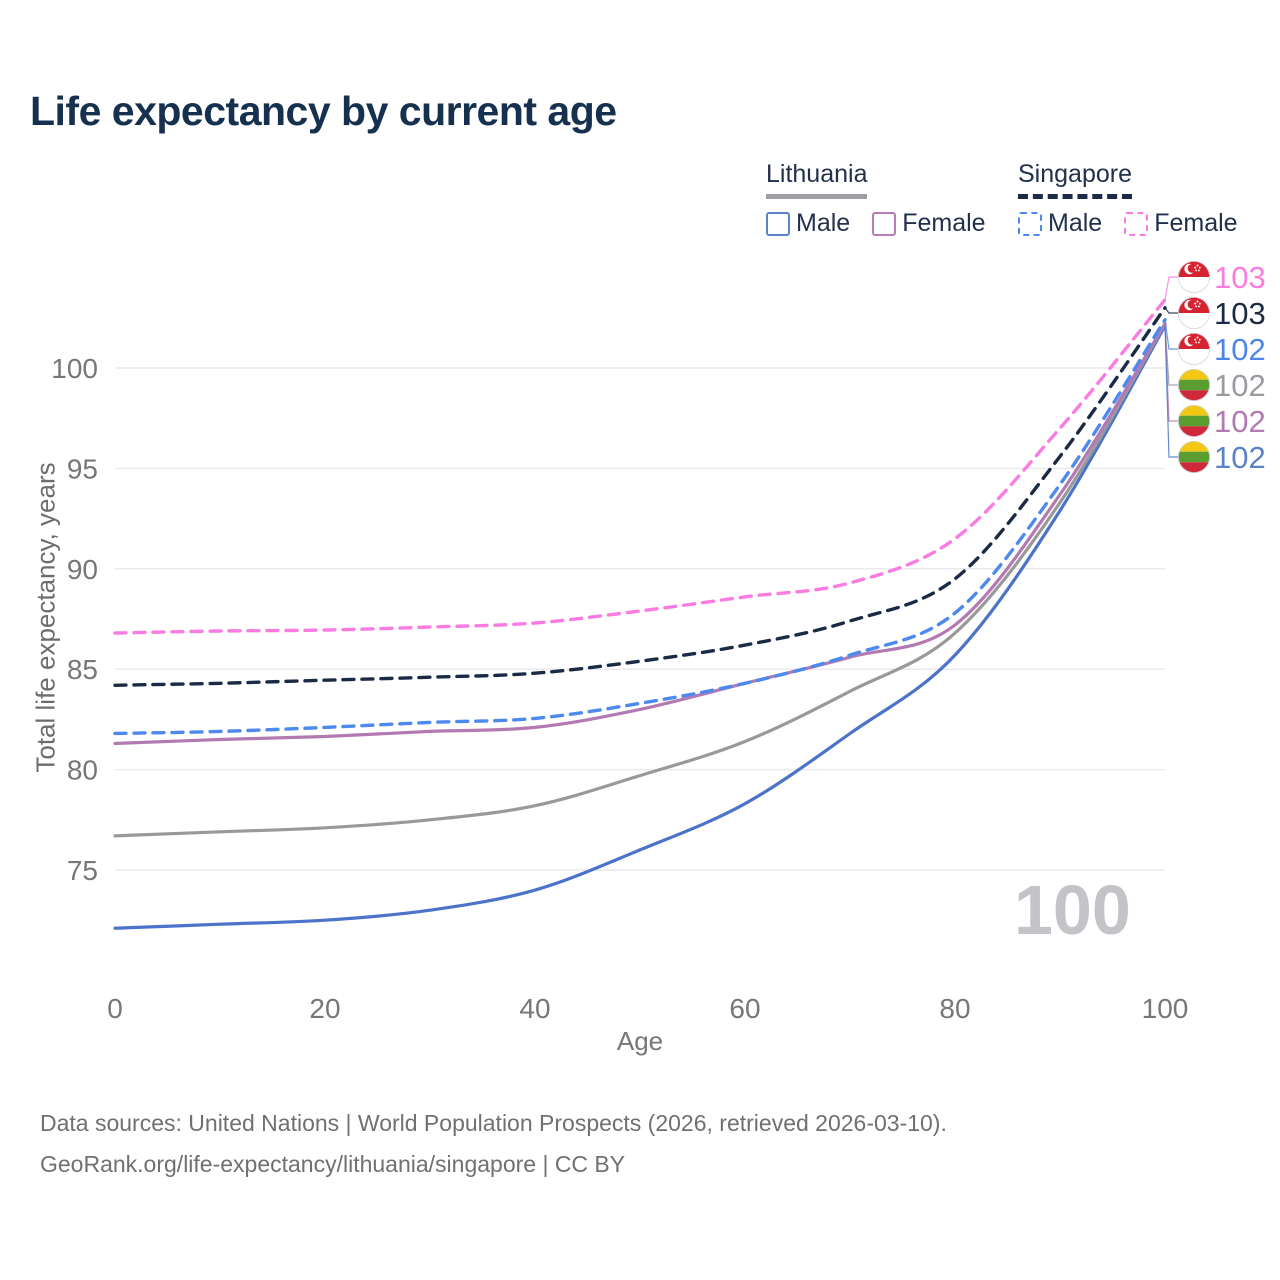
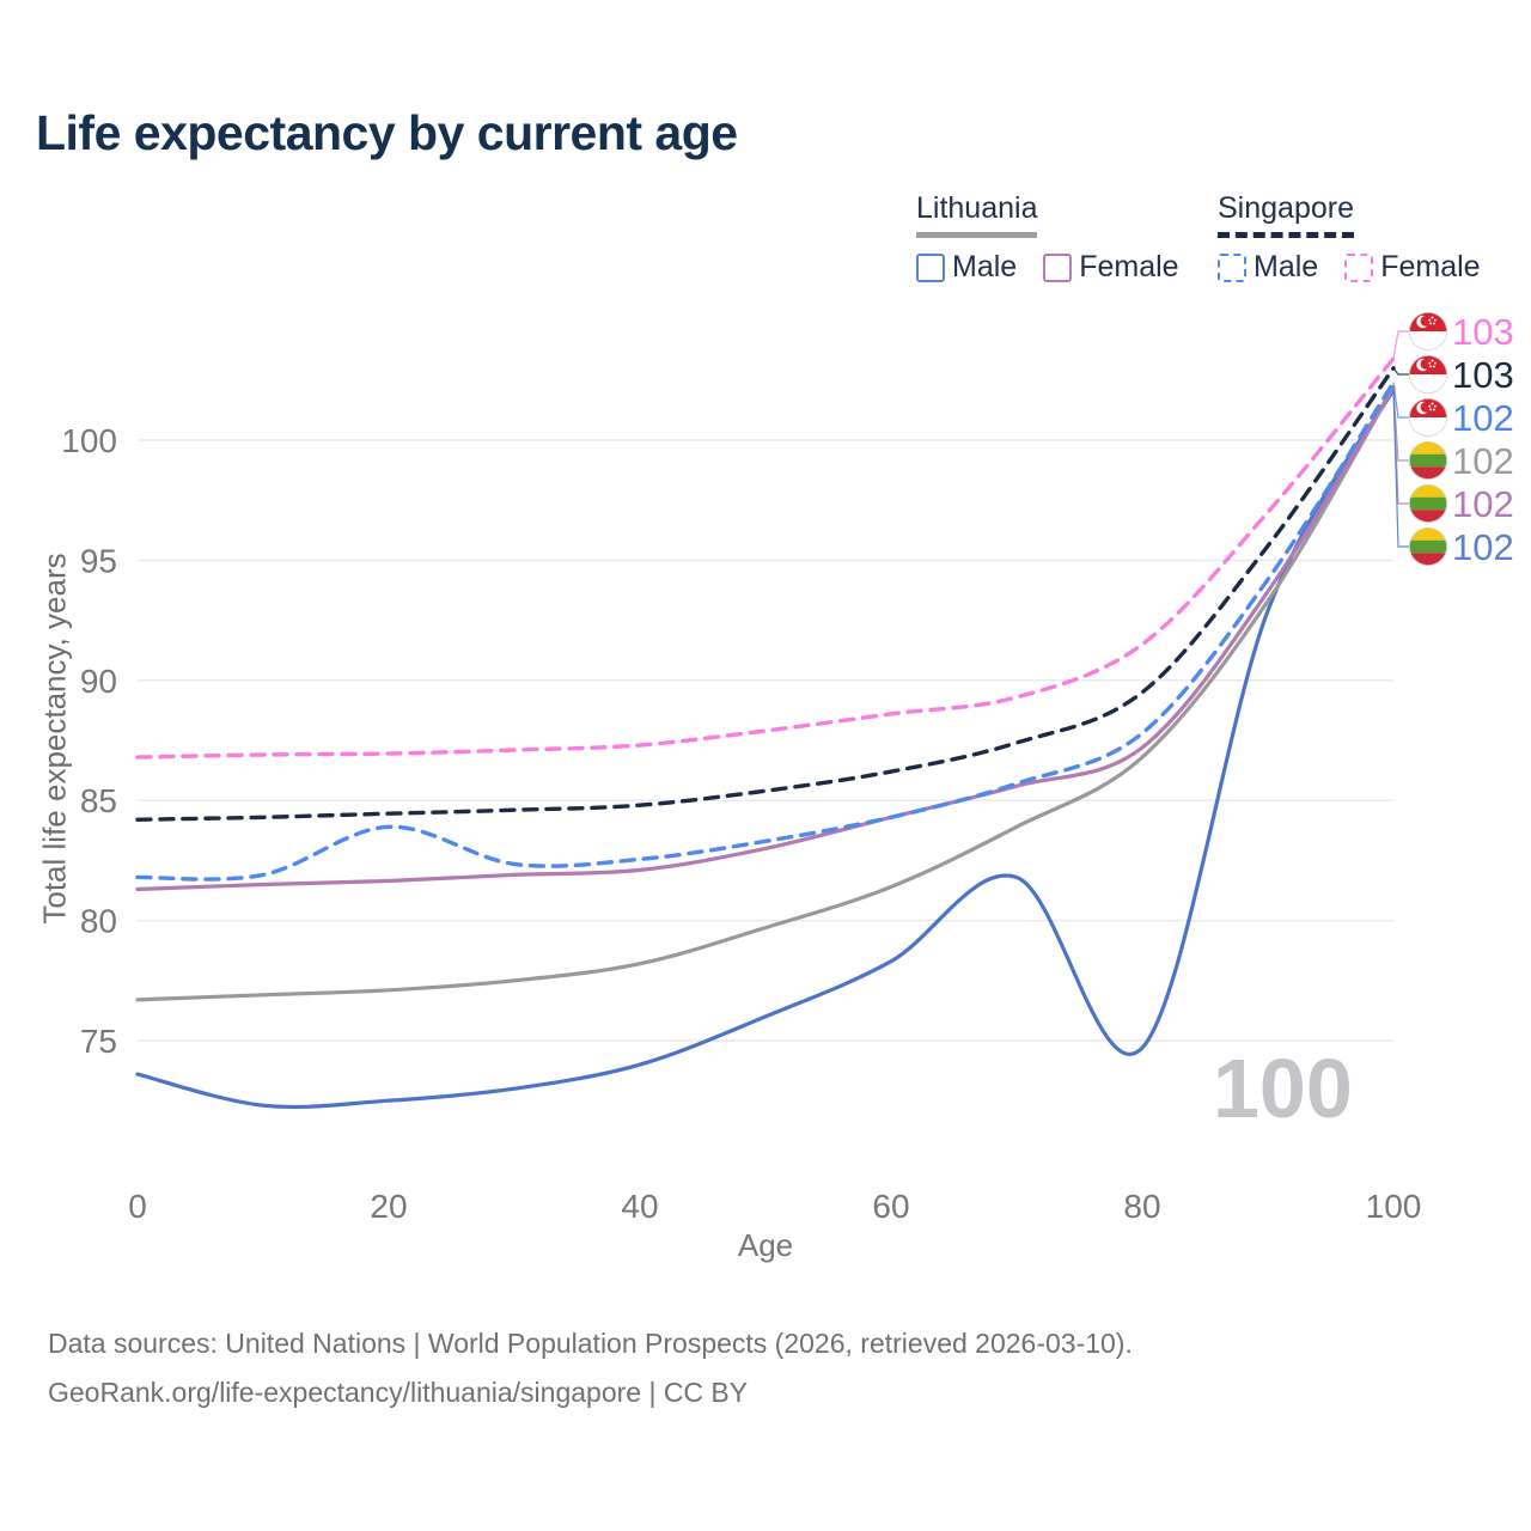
Lithuania Male/0: 72.1 -> 73.6
Singapore Male/20: 82.1 -> 83.9
Lithuania Male/80: 85.7 -> 74.7
